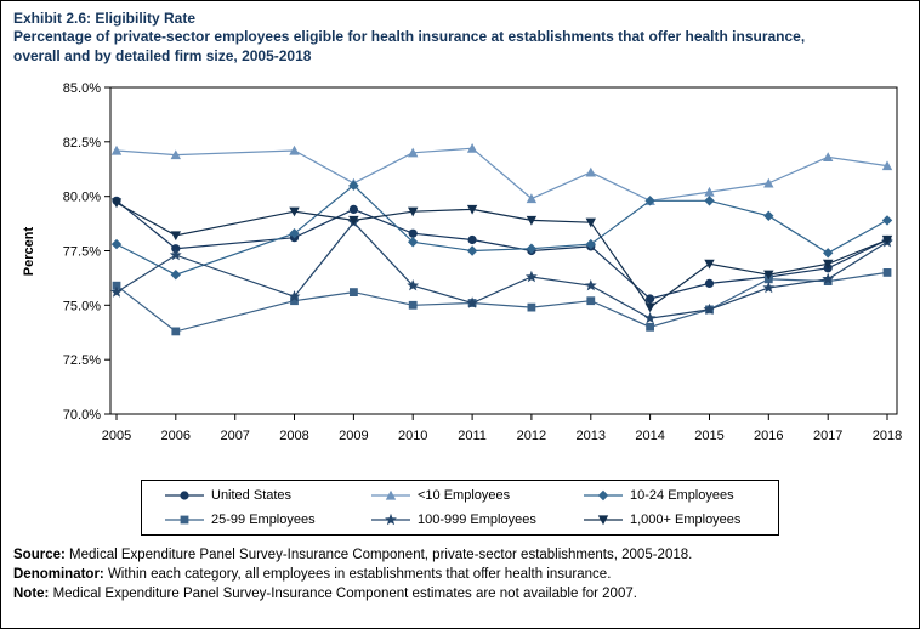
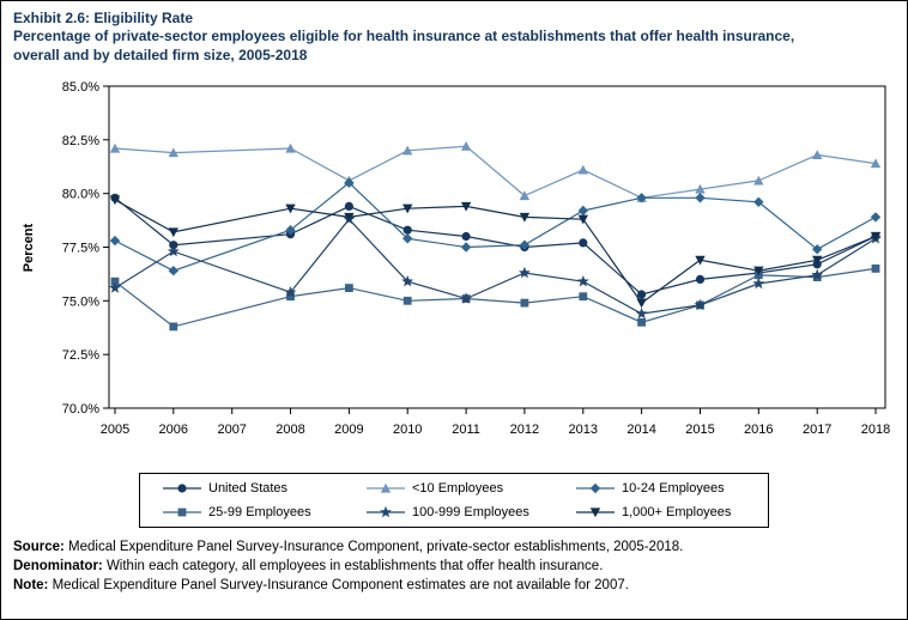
10-24 Employees/2013: 77.8% -> 79.2%
10-24 Employees/2016: 79.1% -> 79.6%
